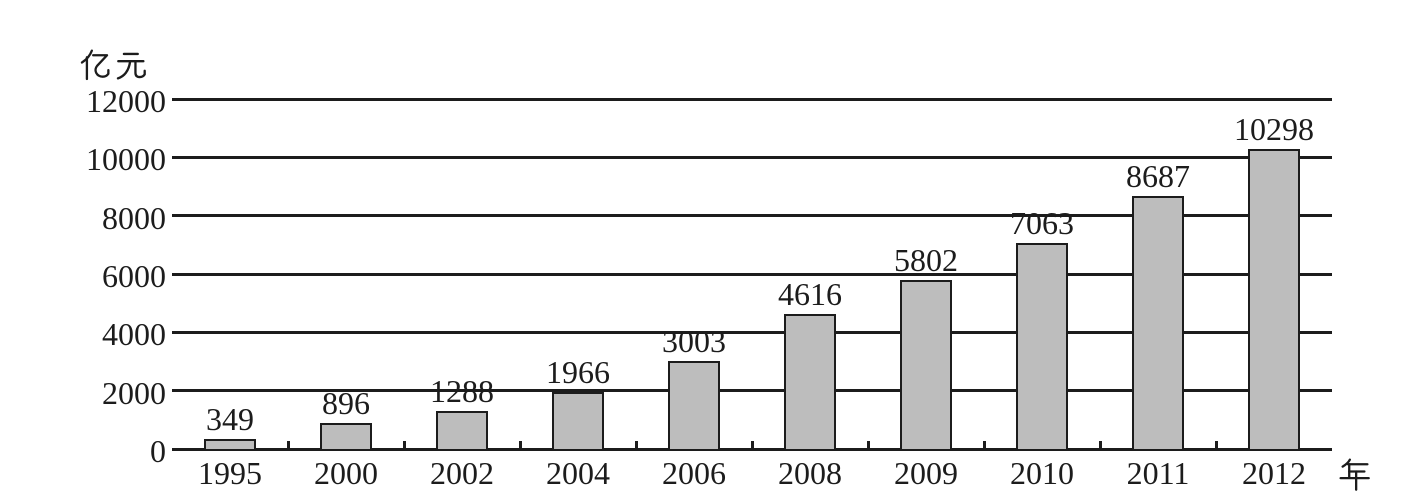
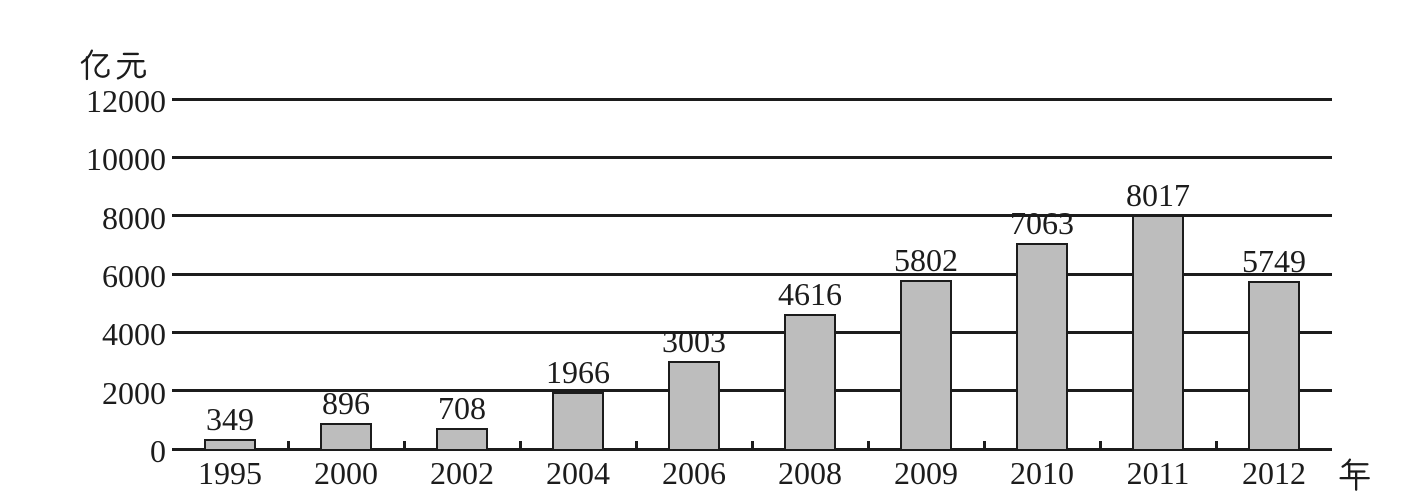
2002: 1288 -> 708
2011: 8687 -> 8017
2012: 10298 -> 5749
